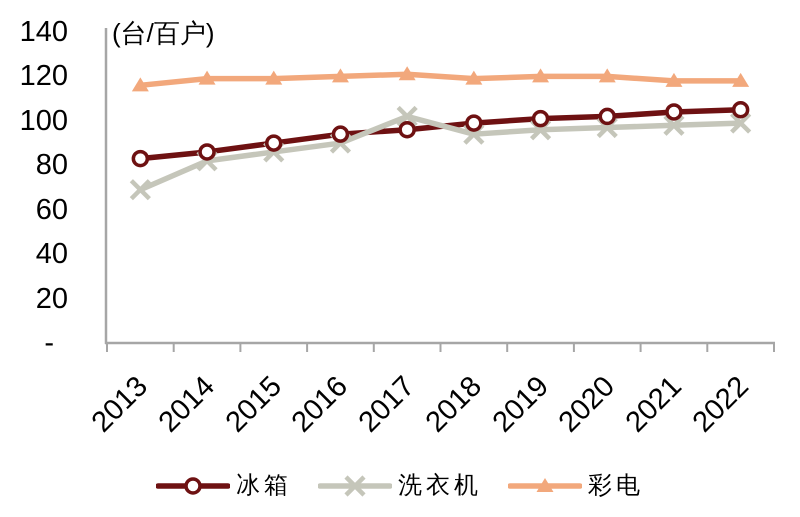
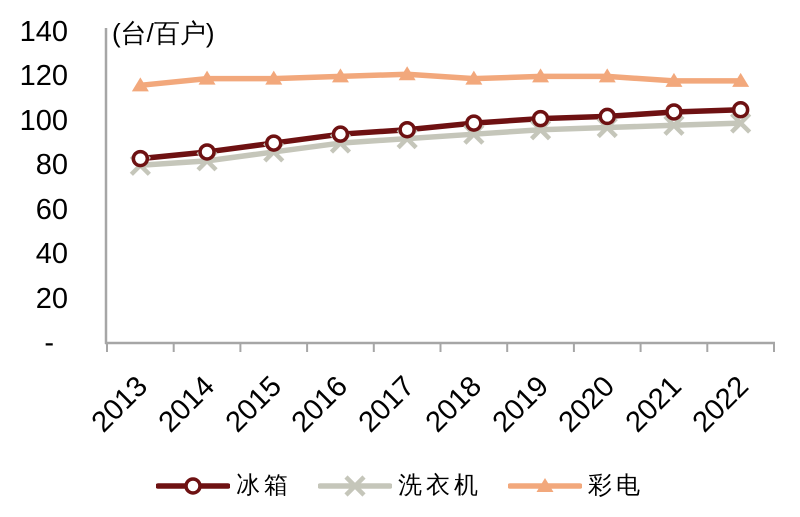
洗衣机/2013: 69 -> 80
洗衣机/2017: 102 -> 92
